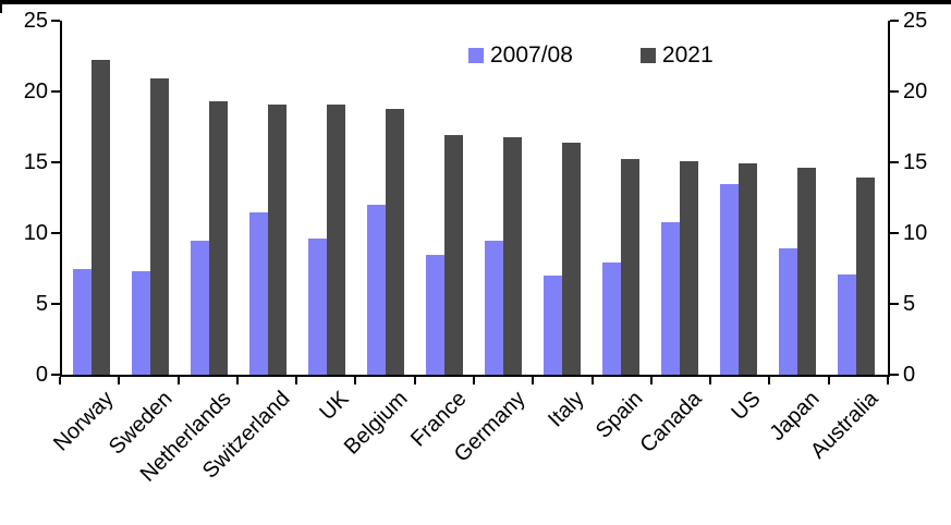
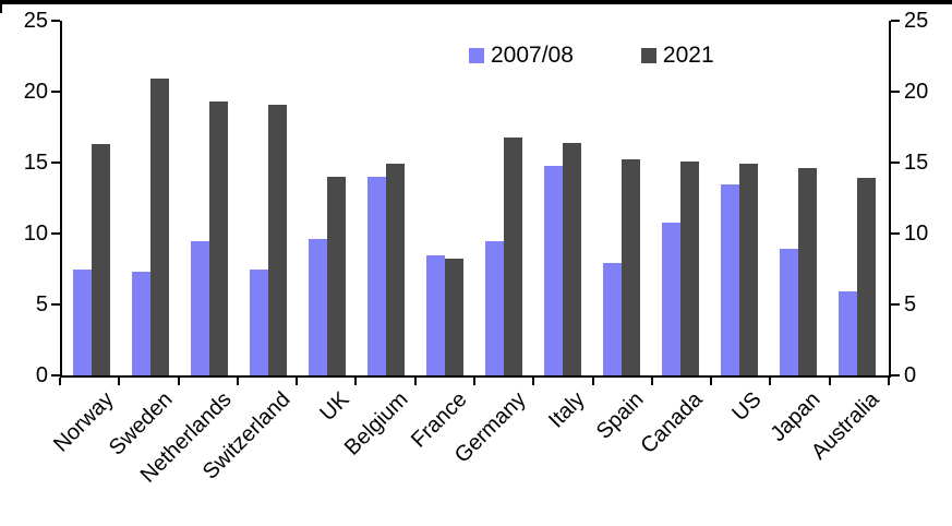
2021/Norway: 22.2 -> 16.3
2007/08/Switzerland: 11.5 -> 7.5
2021/UK: 19.1 -> 14.0
2007/08/Belgium: 12.0 -> 14.0
2021/Belgium: 18.8 -> 14.9
2021/France: 16.9 -> 8.2
2007/08/Italy: 7.0 -> 14.8
2007/08/Australia: 7.1 -> 5.9
